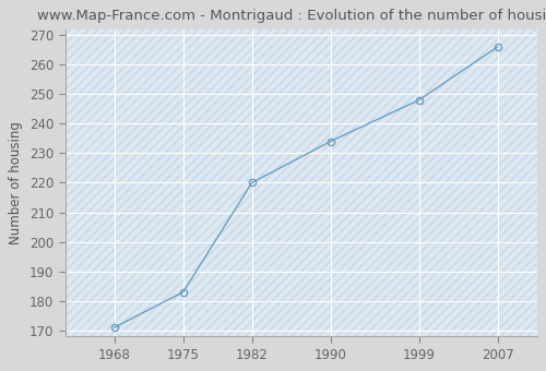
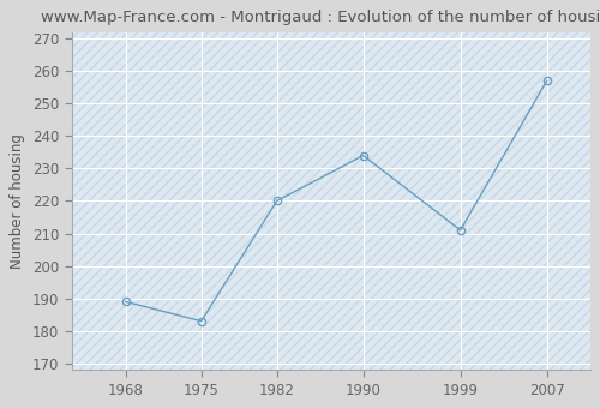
1968: 171 -> 189
1999: 248 -> 211
2007: 266 -> 257
